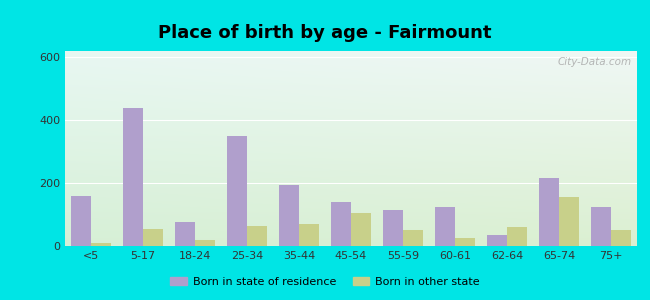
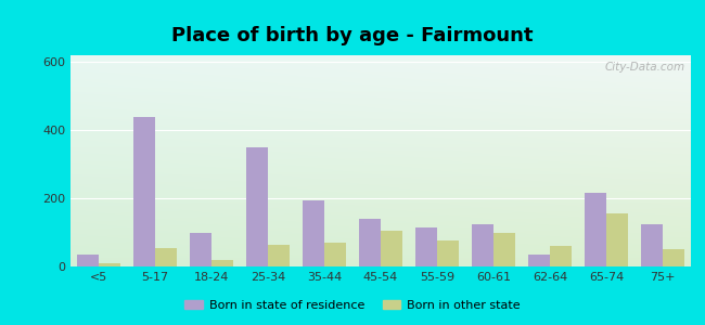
Born in state of residence/<5: 160 -> 35
Born in state of residence/18-24: 75 -> 100
Born in other state/55-59: 50 -> 75
Born in other state/60-61: 25 -> 100
